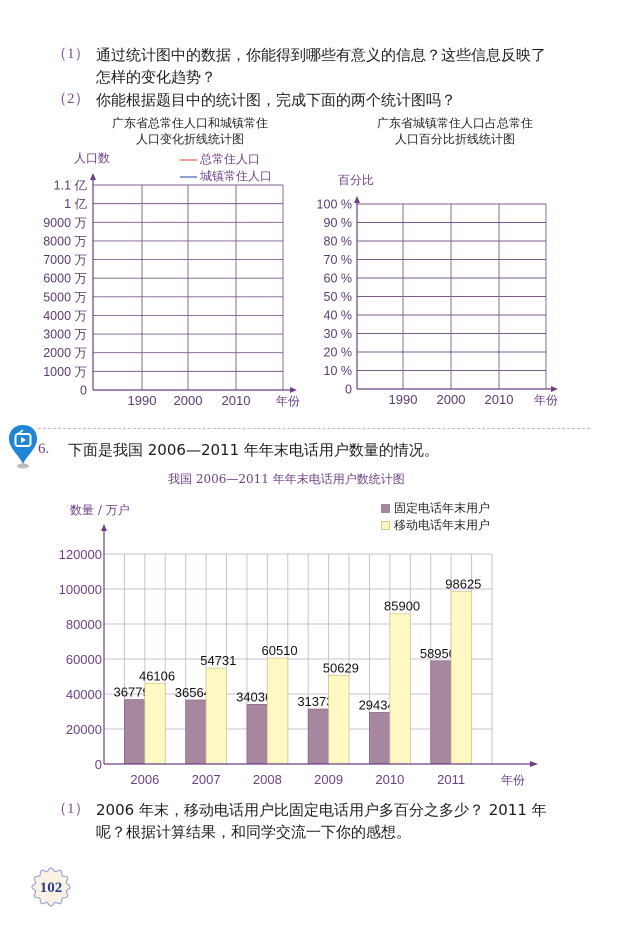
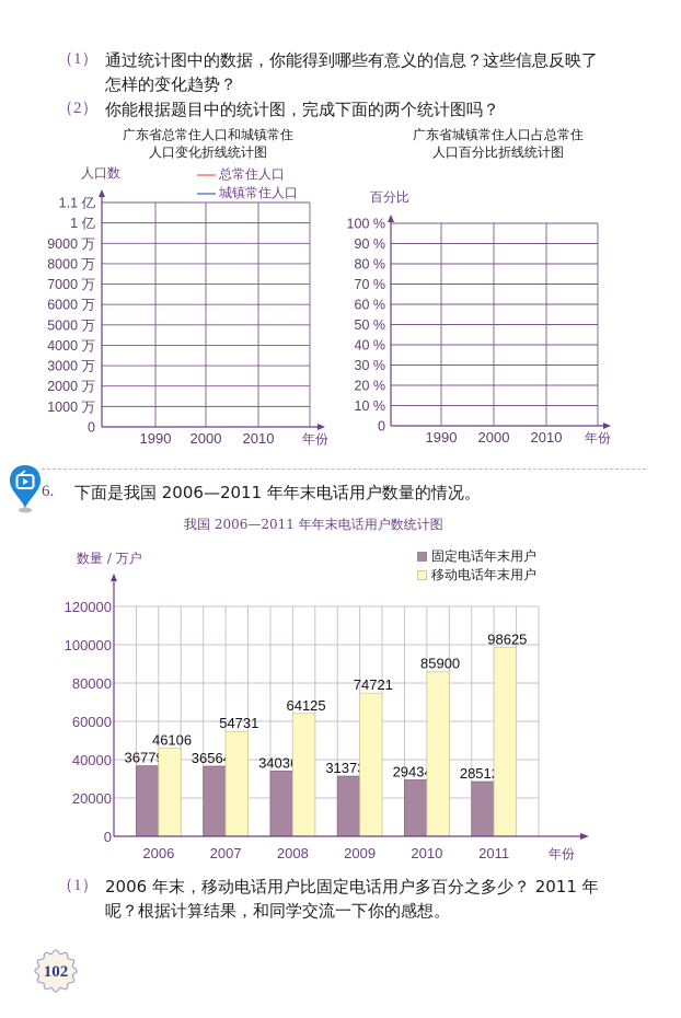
我国 2006—2011 年年末电话用户数统计图/移动电话年末用户/2008: 60510 -> 64125
我国 2006—2011 年年末电话用户数统计图/移动电话年末用户/2009: 50629 -> 74721
我国 2006—2011 年年末电话用户数统计图/固定电话年末用户/2011: 58950 -> 28512
